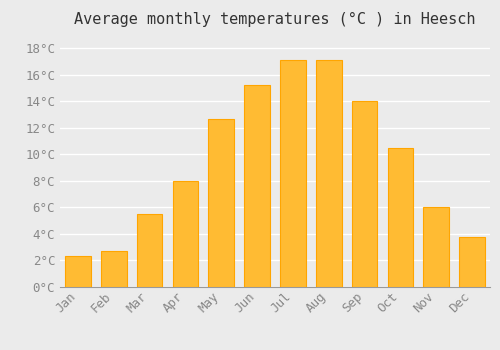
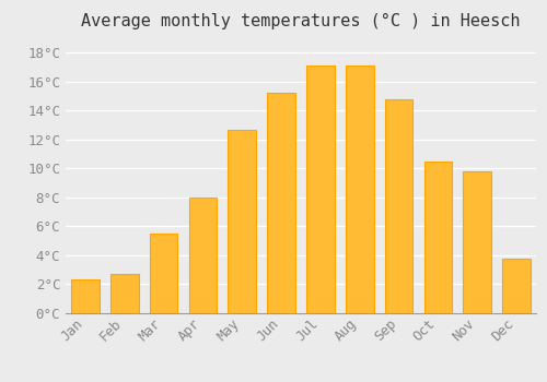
Sep: 14.0°C -> 14.8°C
Nov: 6.0°C -> 9.8°C
